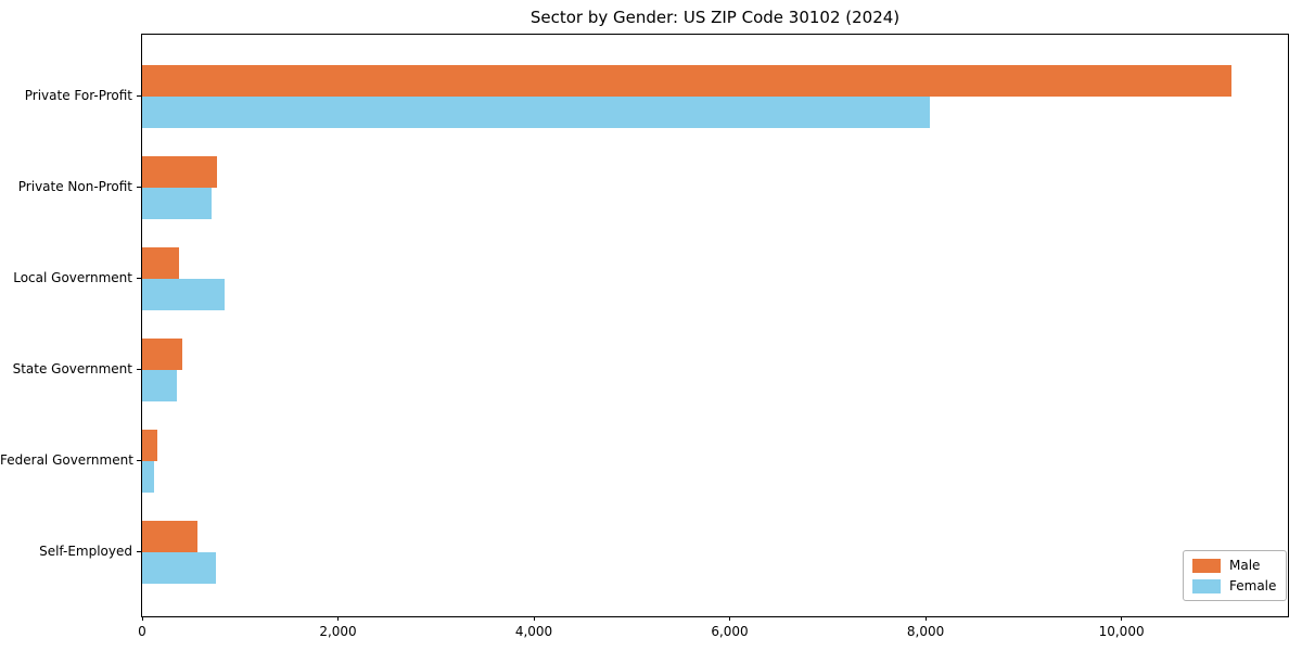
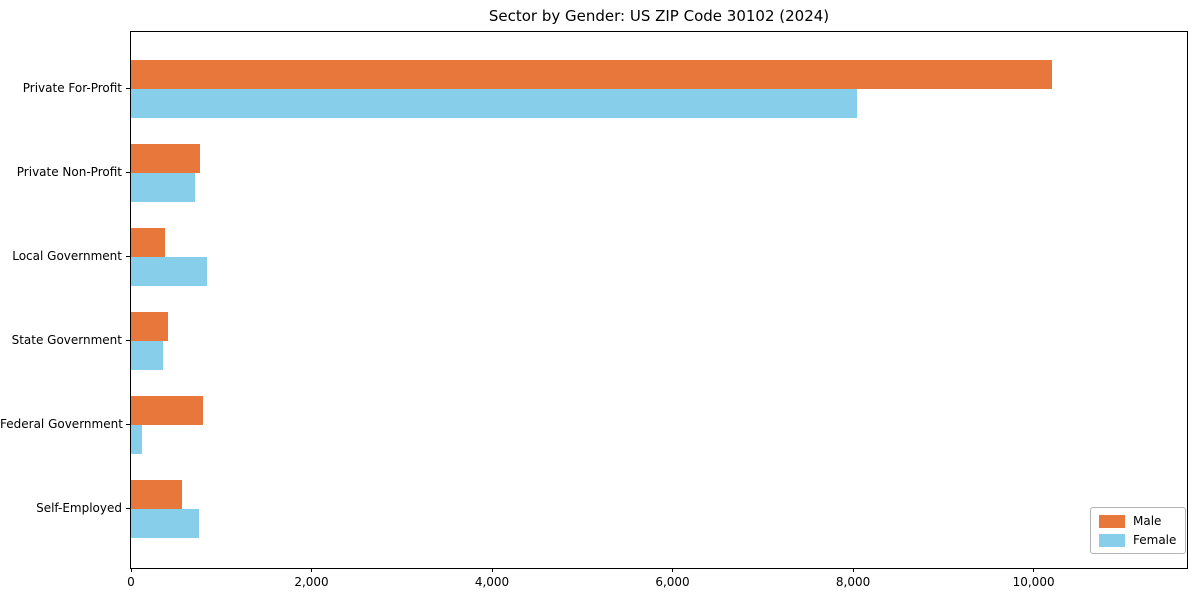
Male/Private For-Profit: 11100 -> 10200
Male/Federal Government: 200 -> 800
